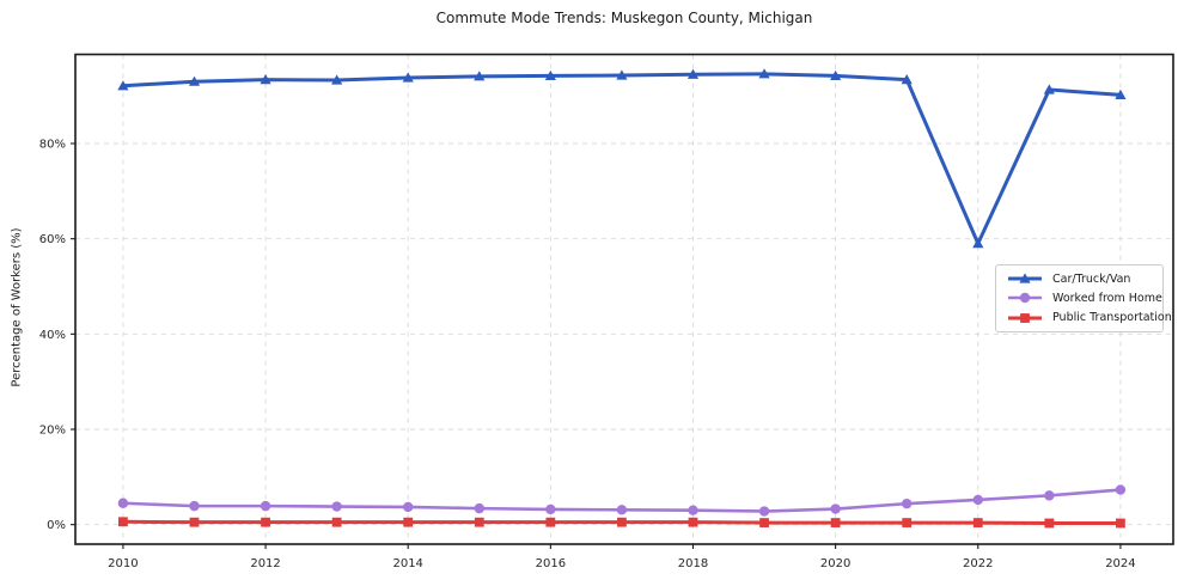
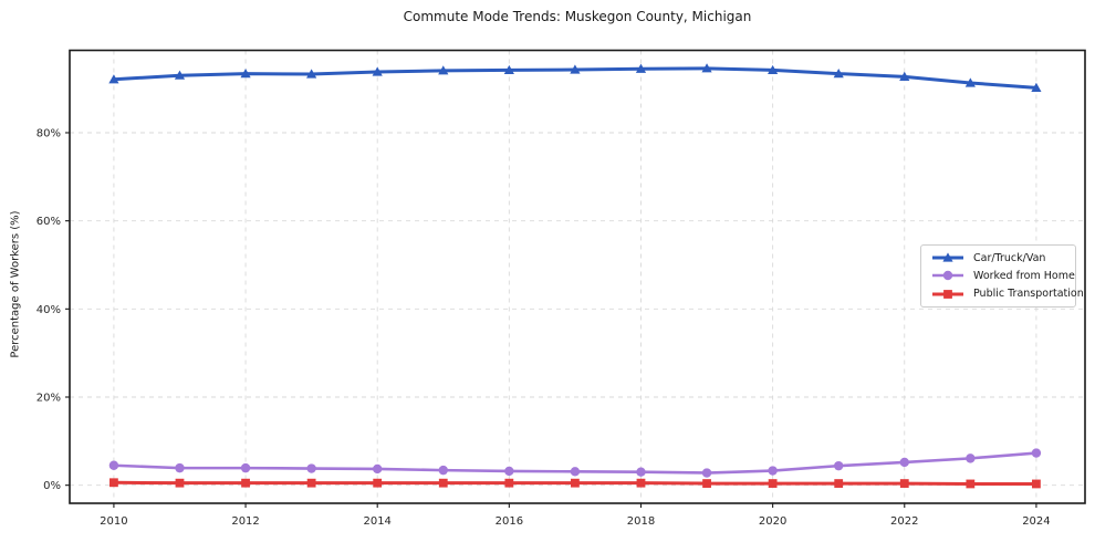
Car/Truck/Van/2022: 59% -> 93%
